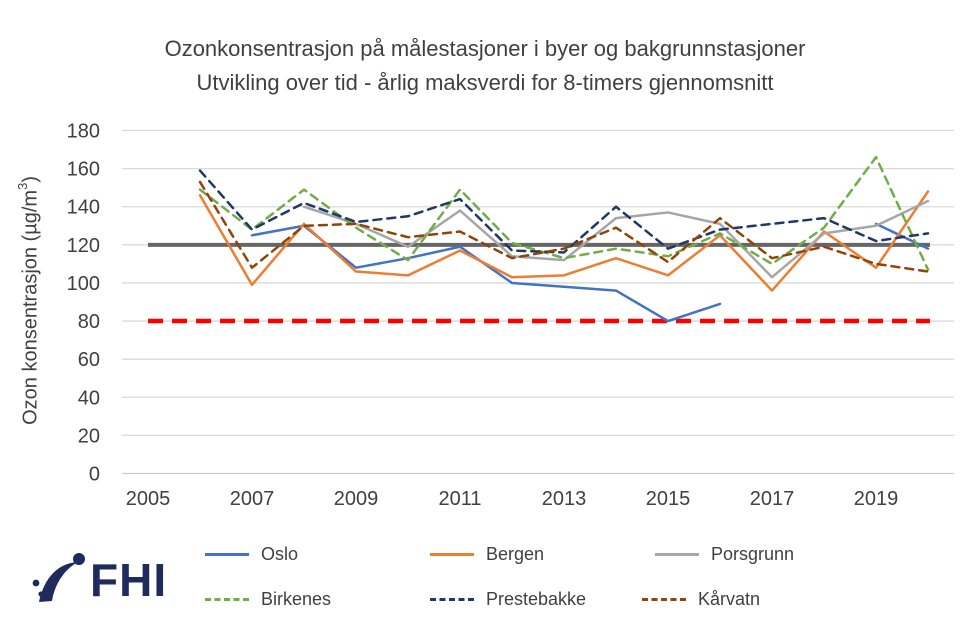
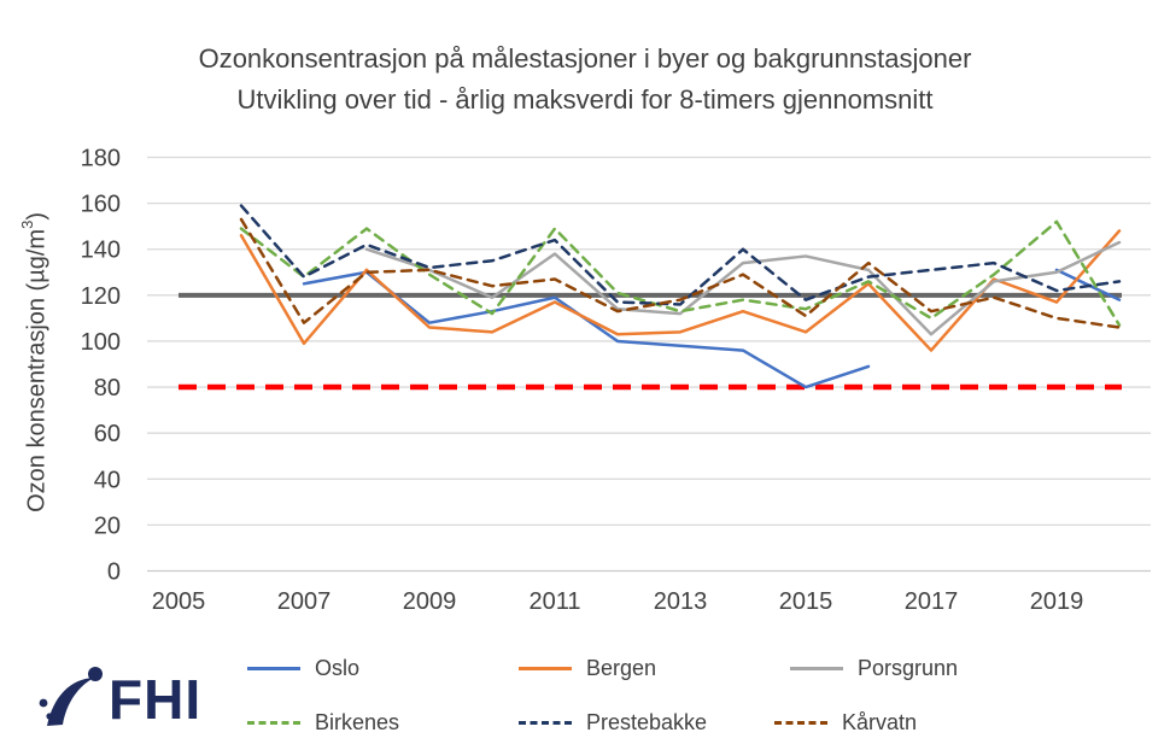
Bergen/2019: 108 -> 117
Birkenes/2019: 166 -> 152
